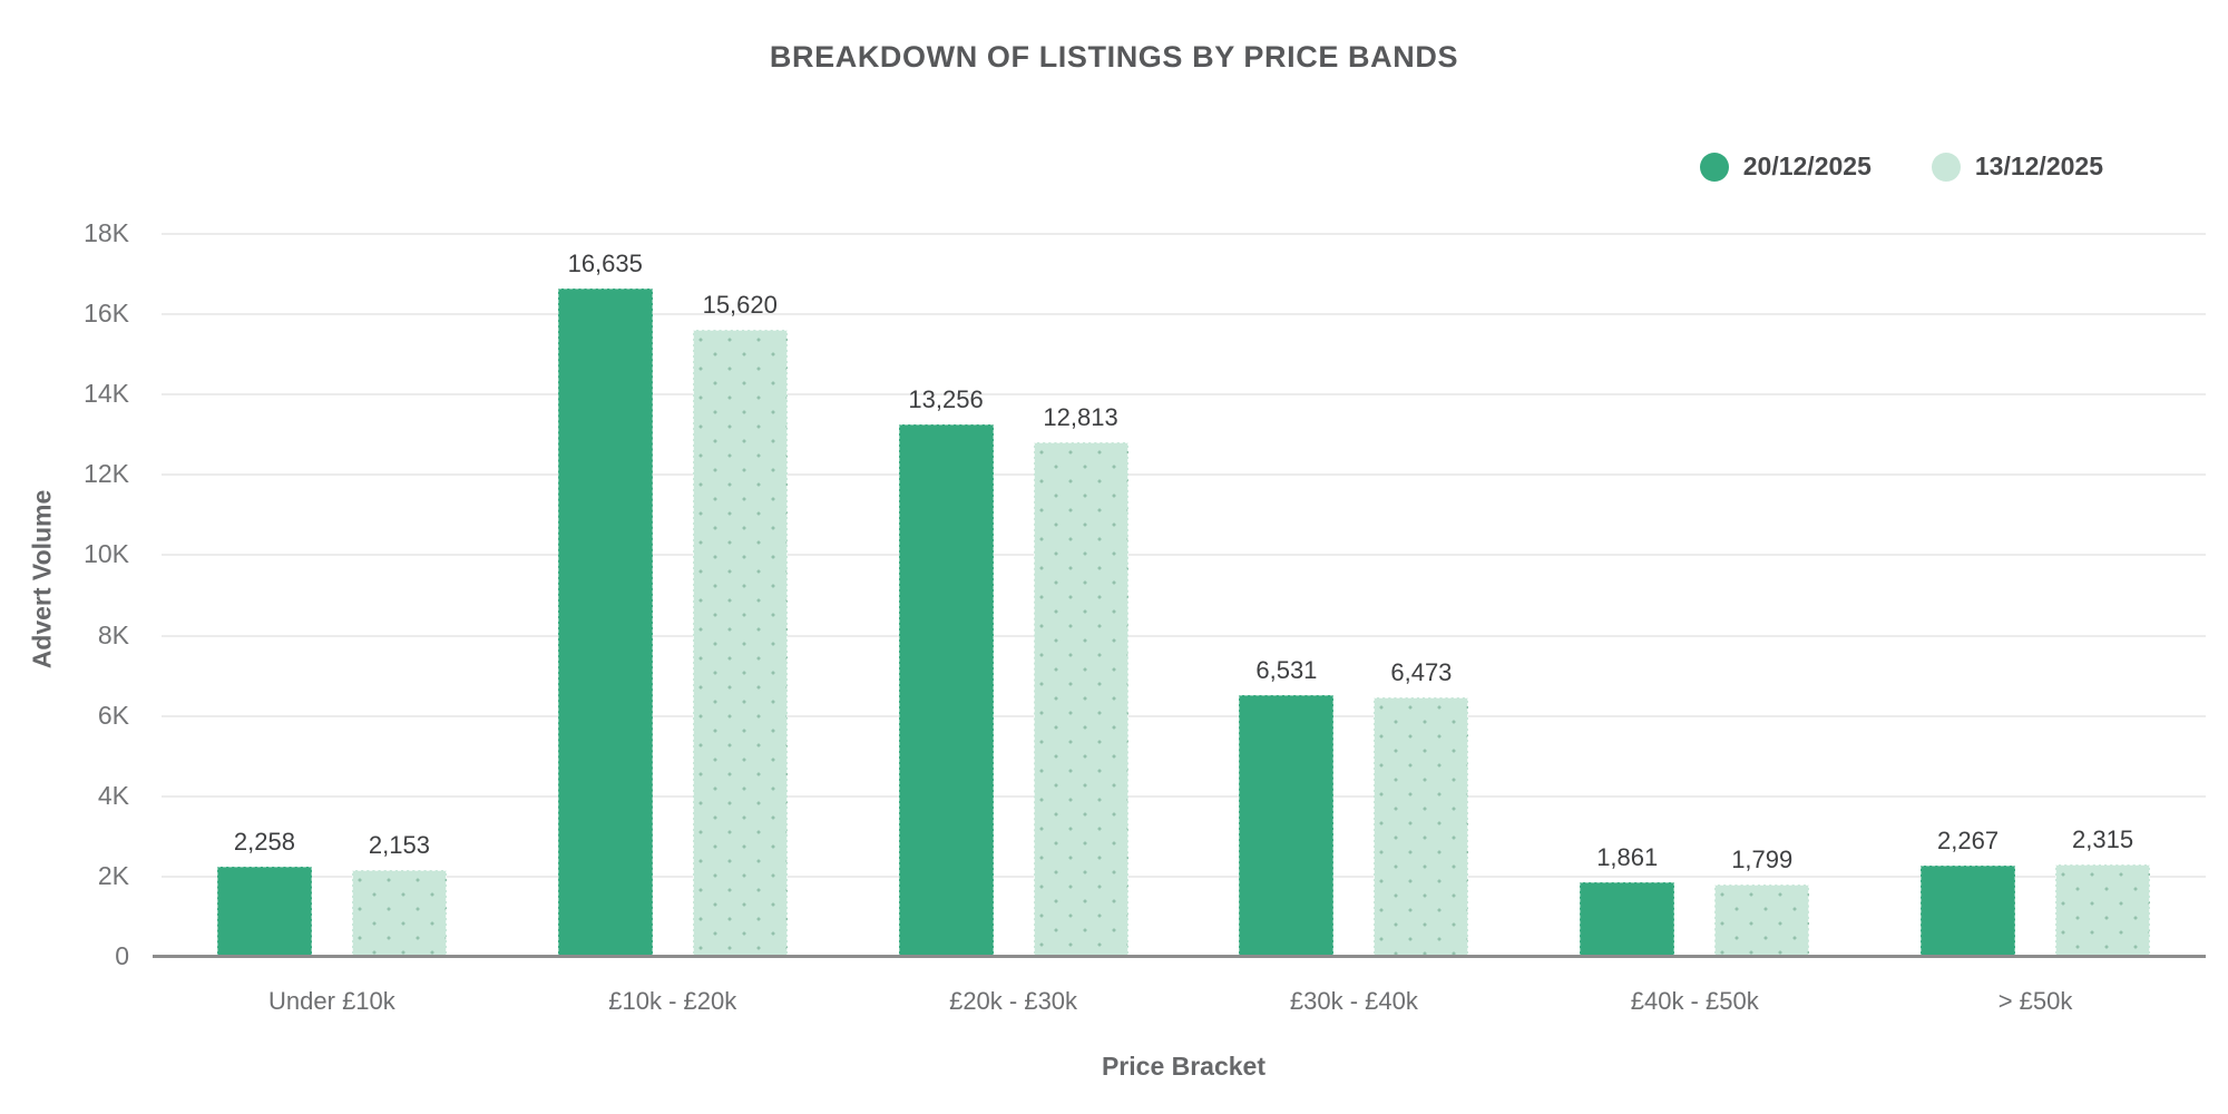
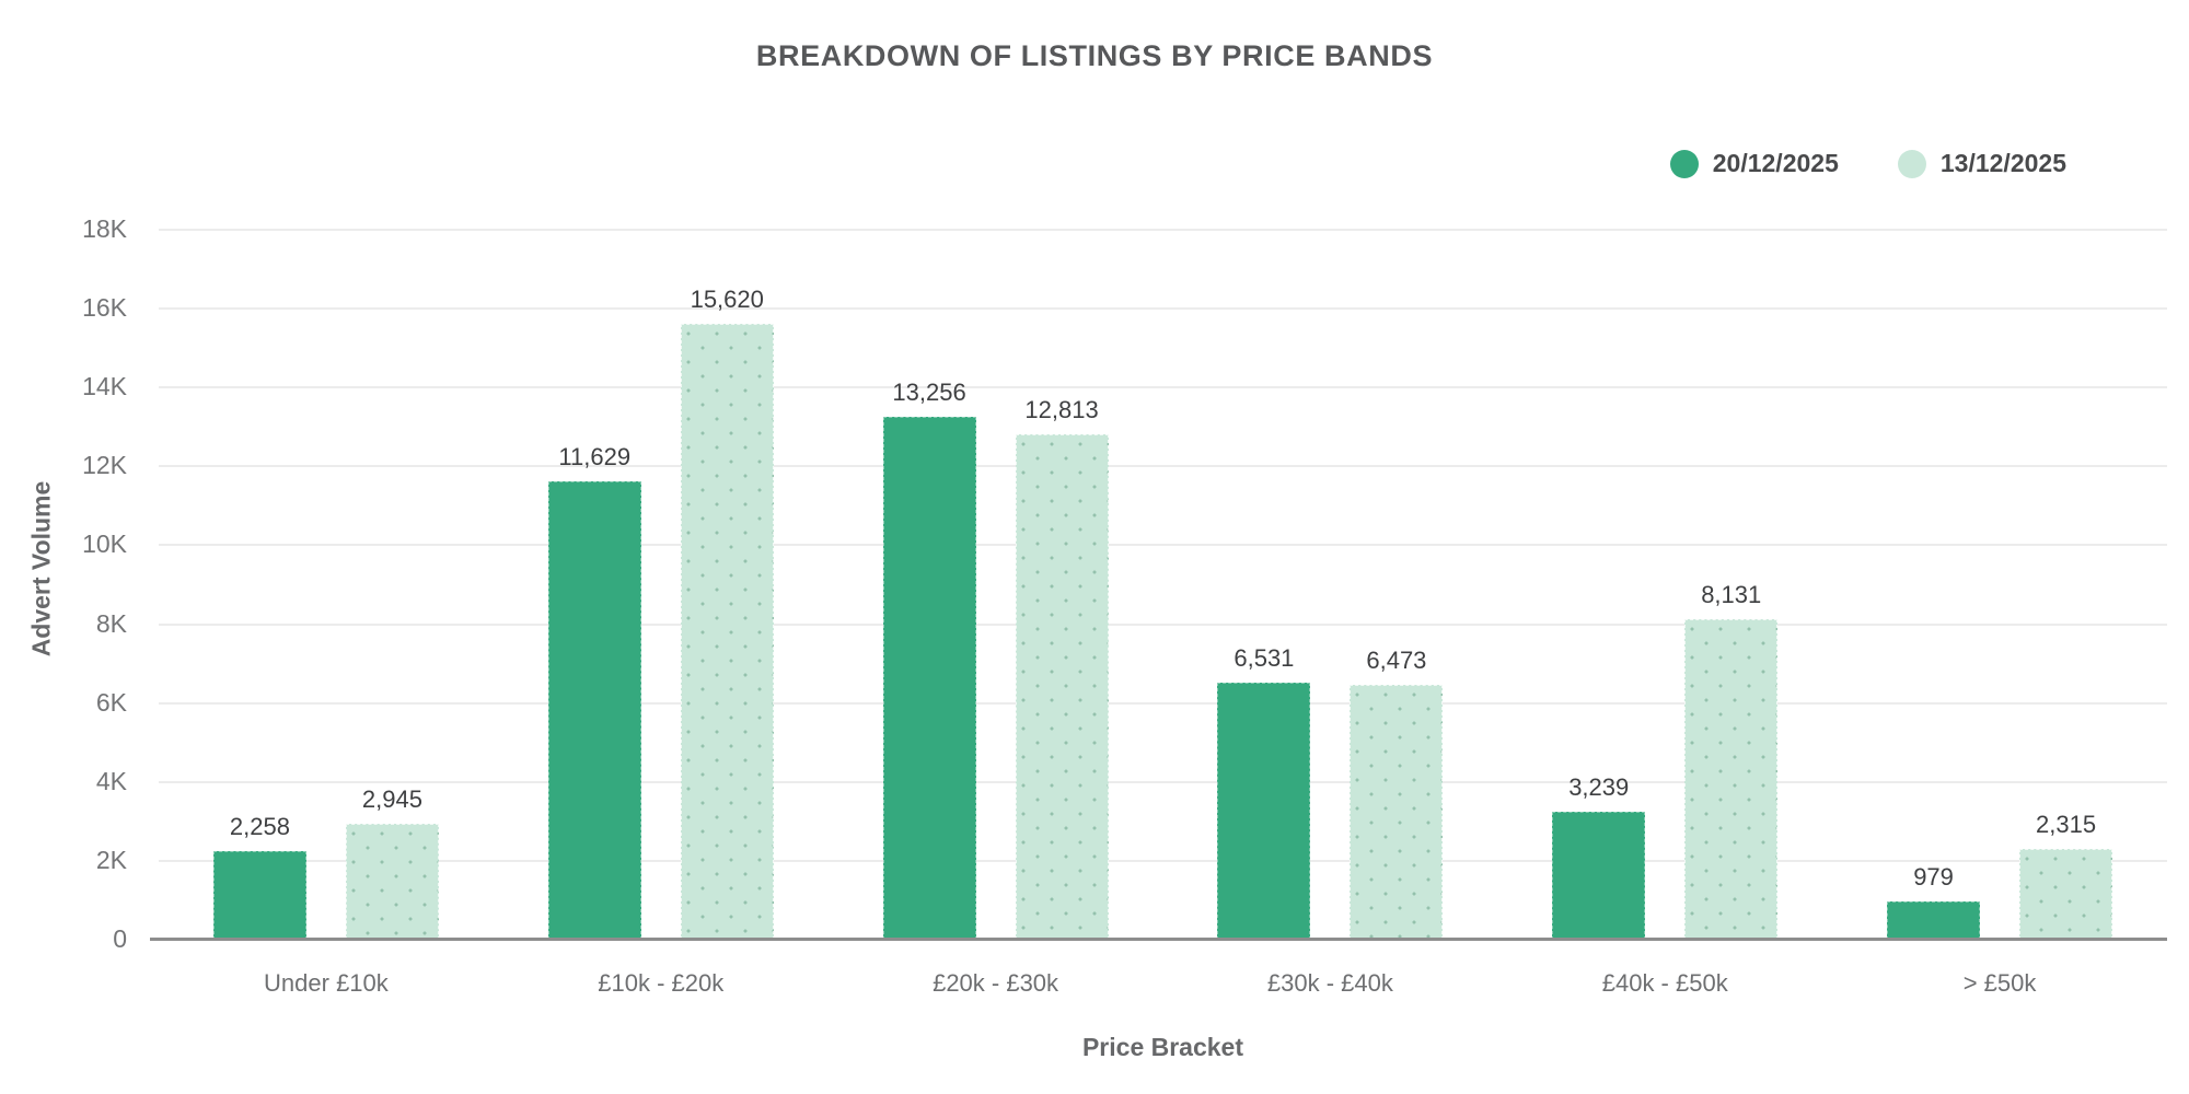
13/12/2025/Under £10k: 2,153 -> 2,945
20/12/2025/£10k - £20k: 16,635 -> 11,629
20/12/2025/£40k - £50k: 1,861 -> 3,239
13/12/2025/£40k - £50k: 1,799 -> 8,131
20/12/2025/> £50k: 2,267 -> 979
